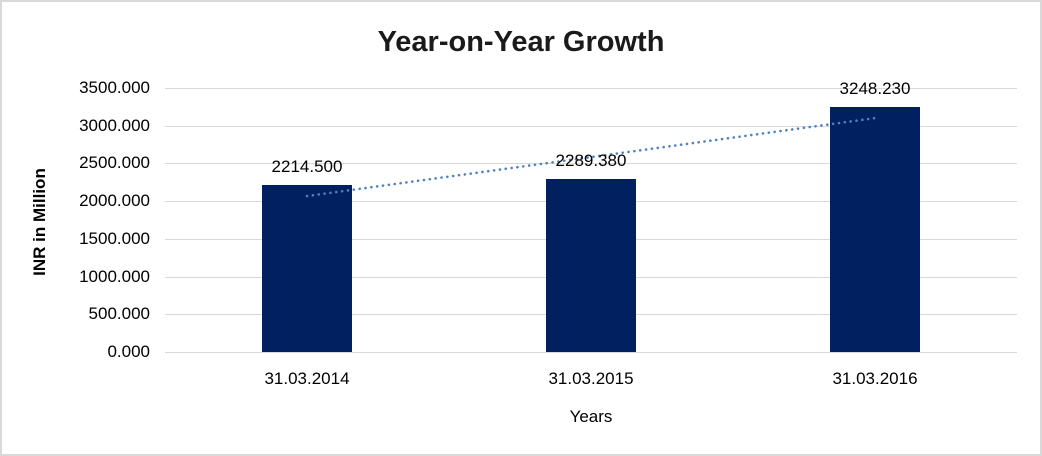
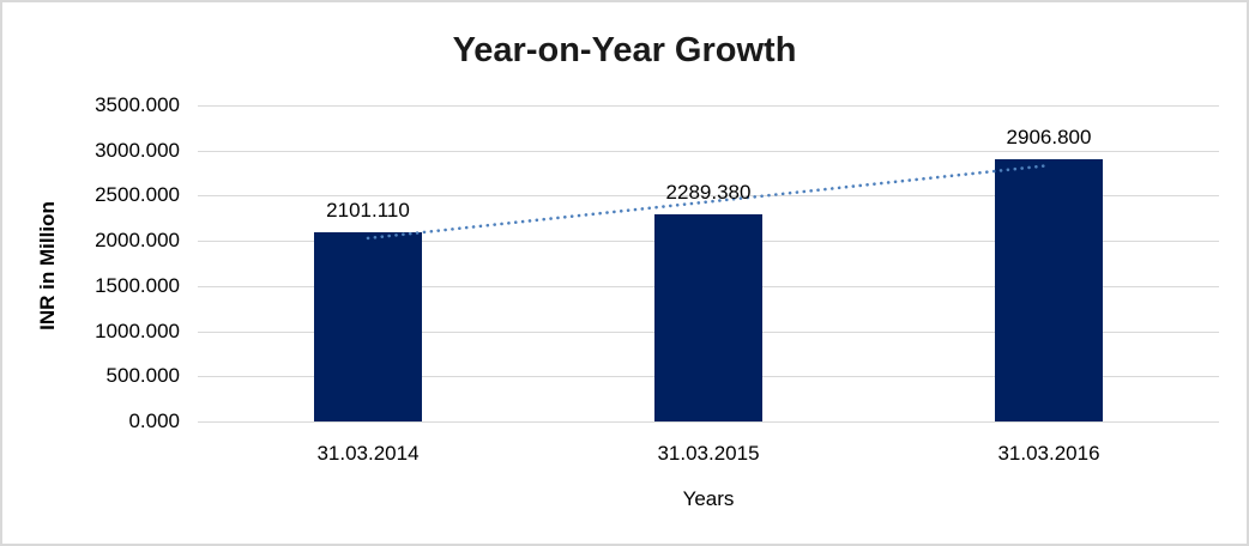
31.03.2014: 2214.500 -> 2101.110
31.03.2016: 3248.230 -> 2906.800
